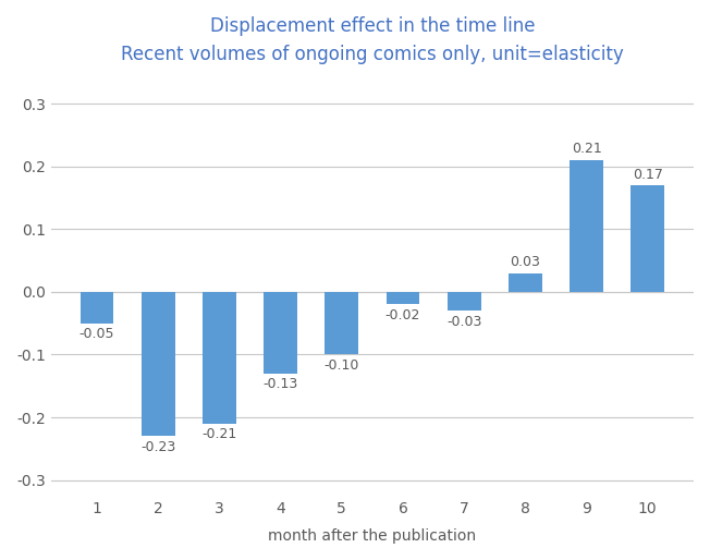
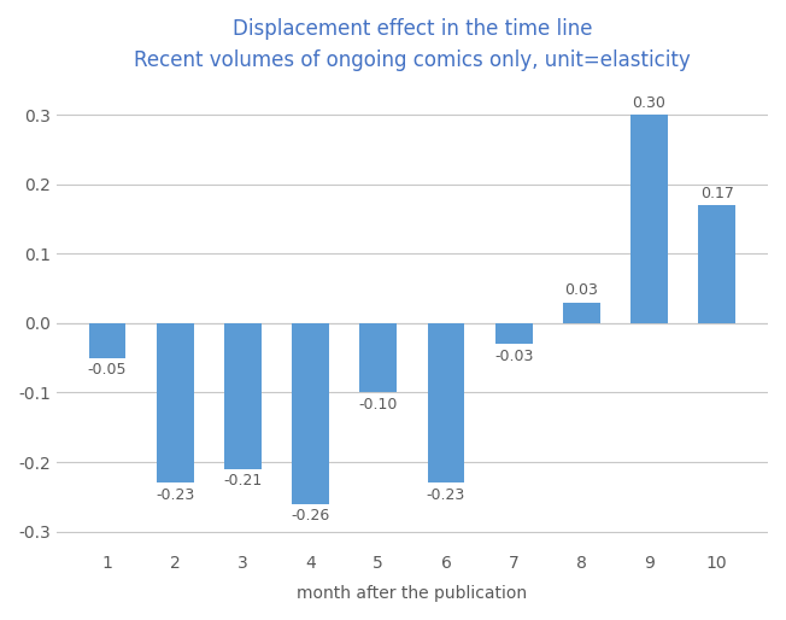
4: -0.13 -> -0.26
6: -0.02 -> -0.23
9: 0.21 -> 0.30
